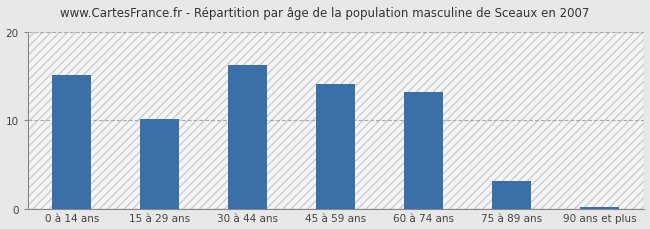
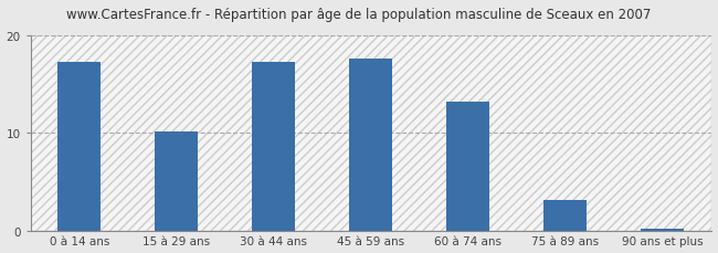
0 à 14 ans: 15.1 -> 17.2
30 à 44 ans: 16.2 -> 17.2
45 à 59 ans: 14.1 -> 17.6
